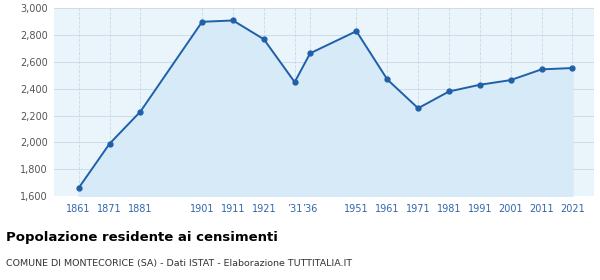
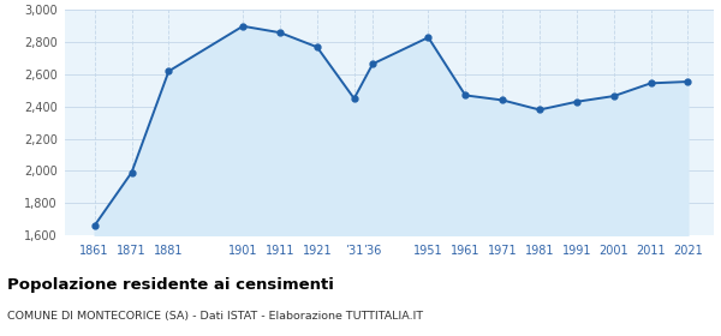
1881: 2,230 -> 2,620
1911: 2,910 -> 2,860
1971: 2,260 -> 2,440
